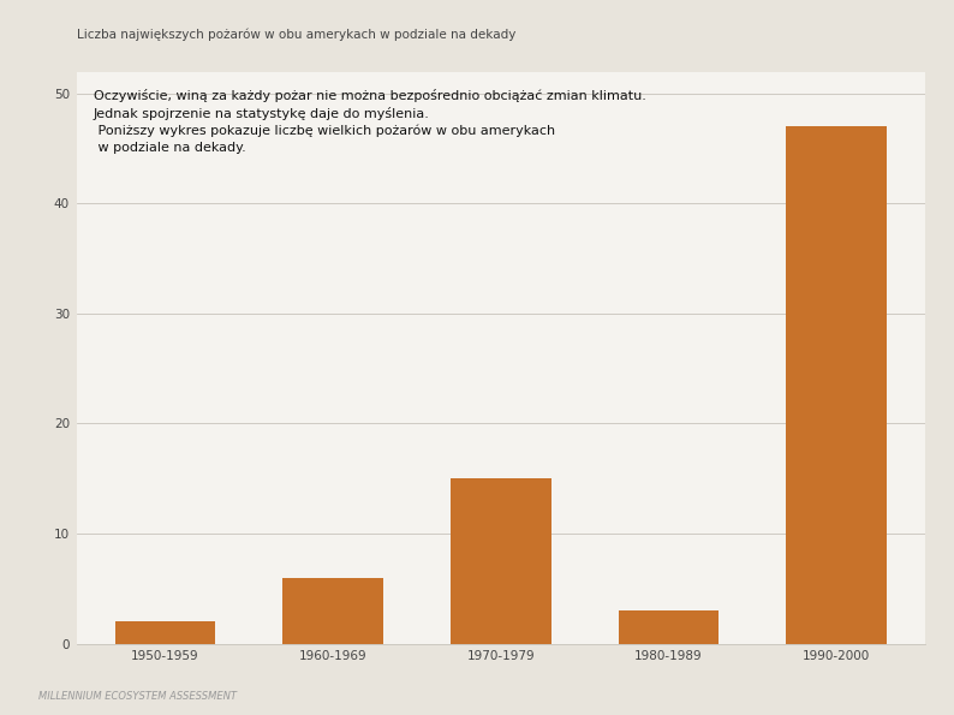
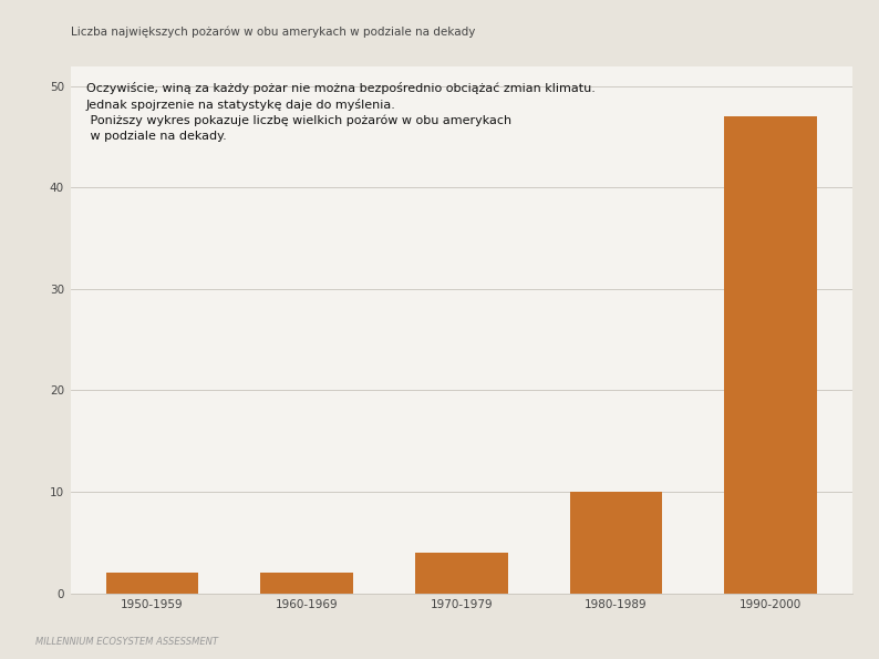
1960-1969: 6 -> 2
1970-1979: 15 -> 4
1980-1989: 3 -> 10
